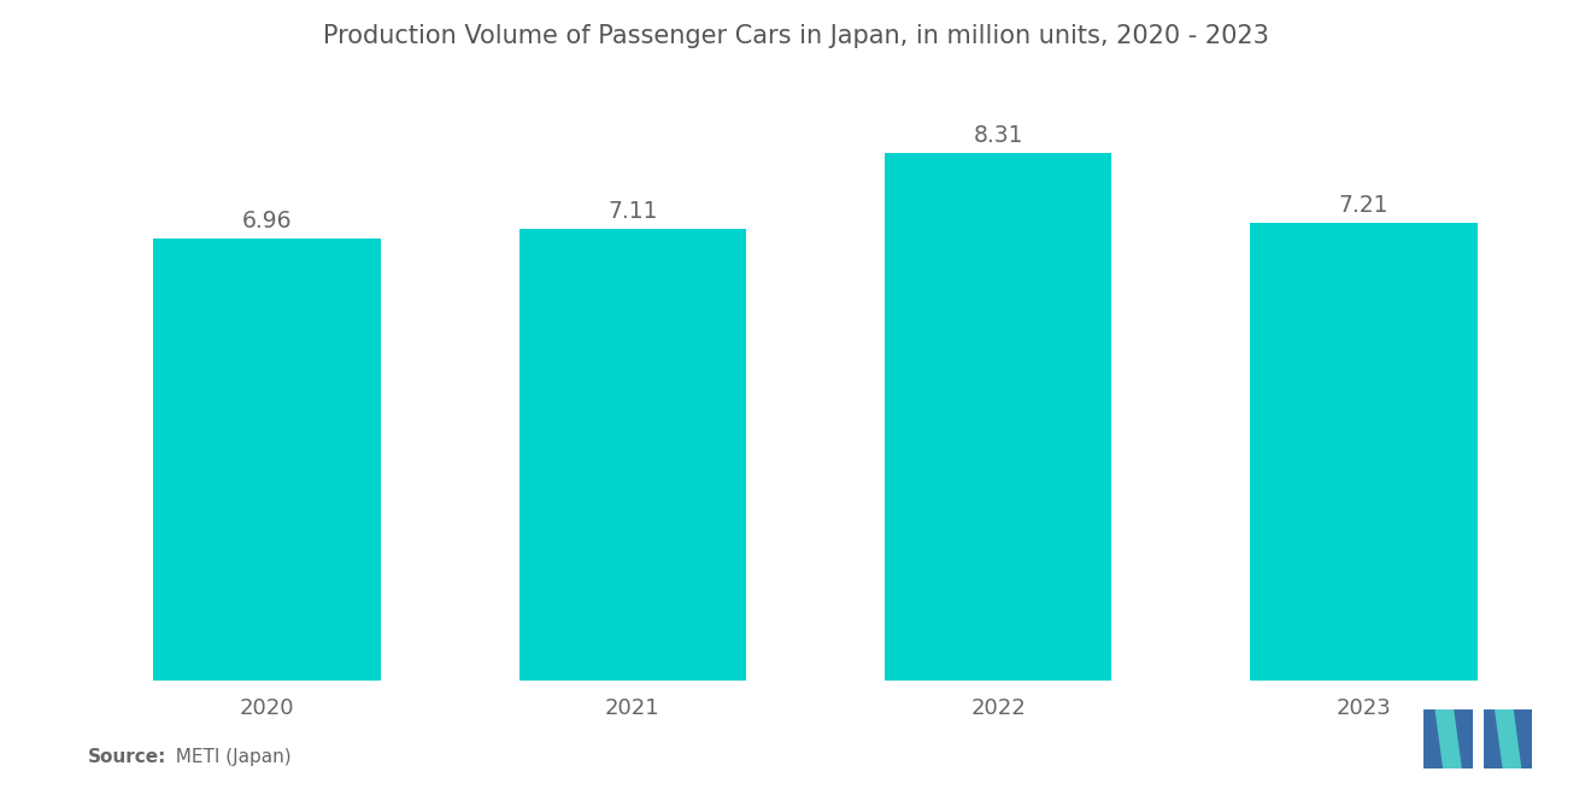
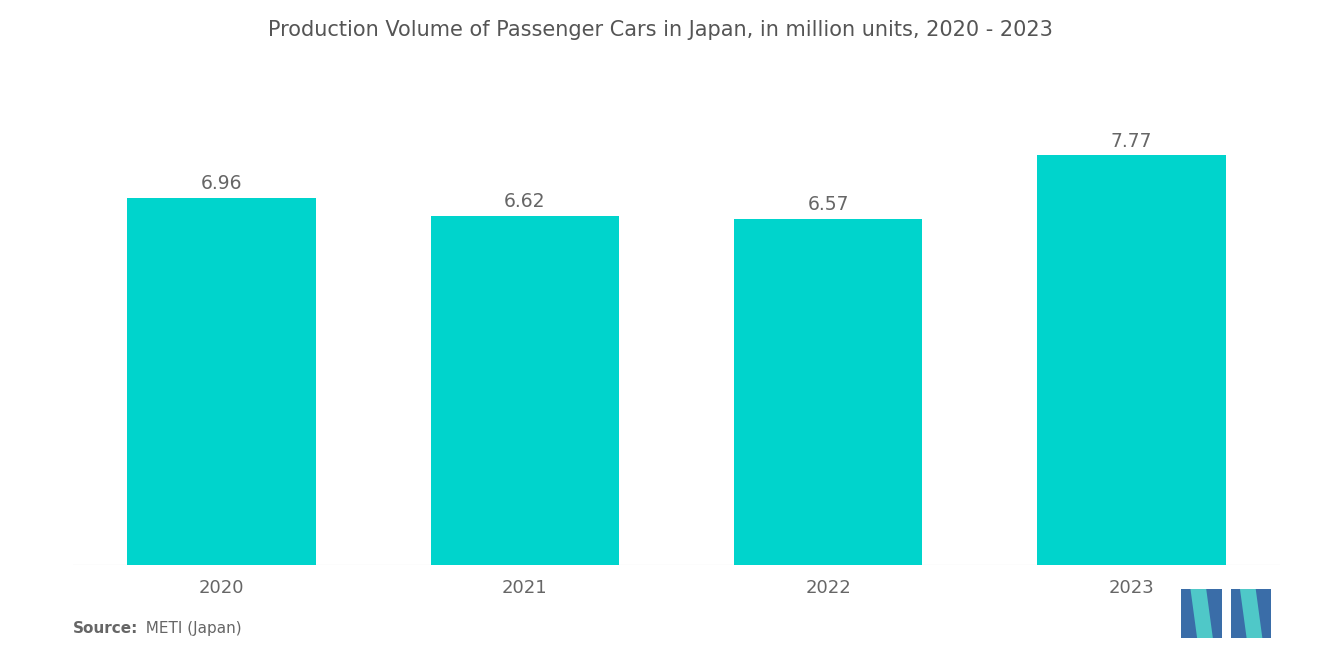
2021: 7.11 -> 6.62
2022: 8.31 -> 6.57
2023: 7.21 -> 7.77
